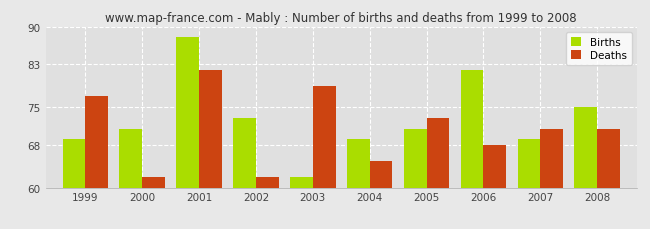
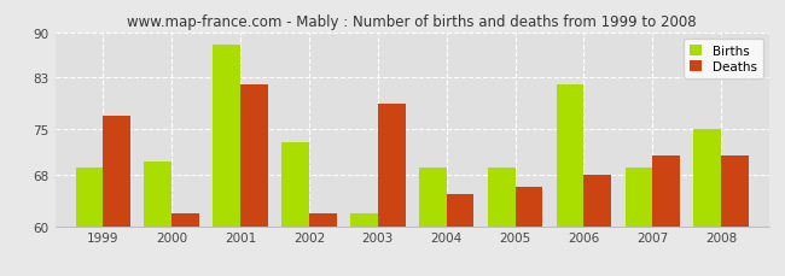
Births/2000: 71 -> 70
Births/2005: 71 -> 69
Deaths/2005: 73 -> 66
